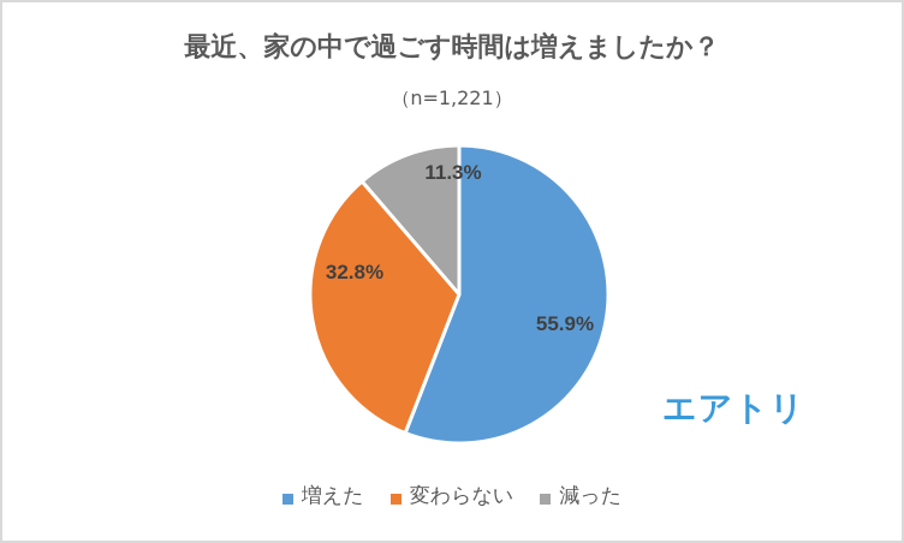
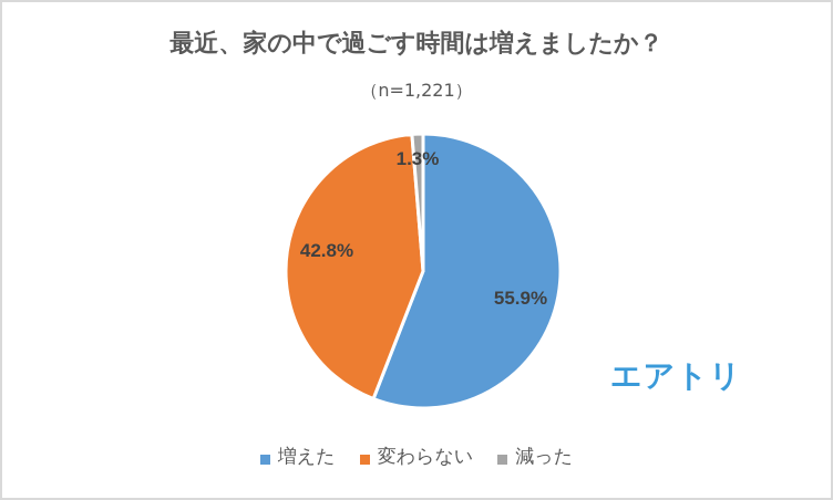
変わらない: 32.8% -> 42.8%
減った: 11.3% -> 1.3%
